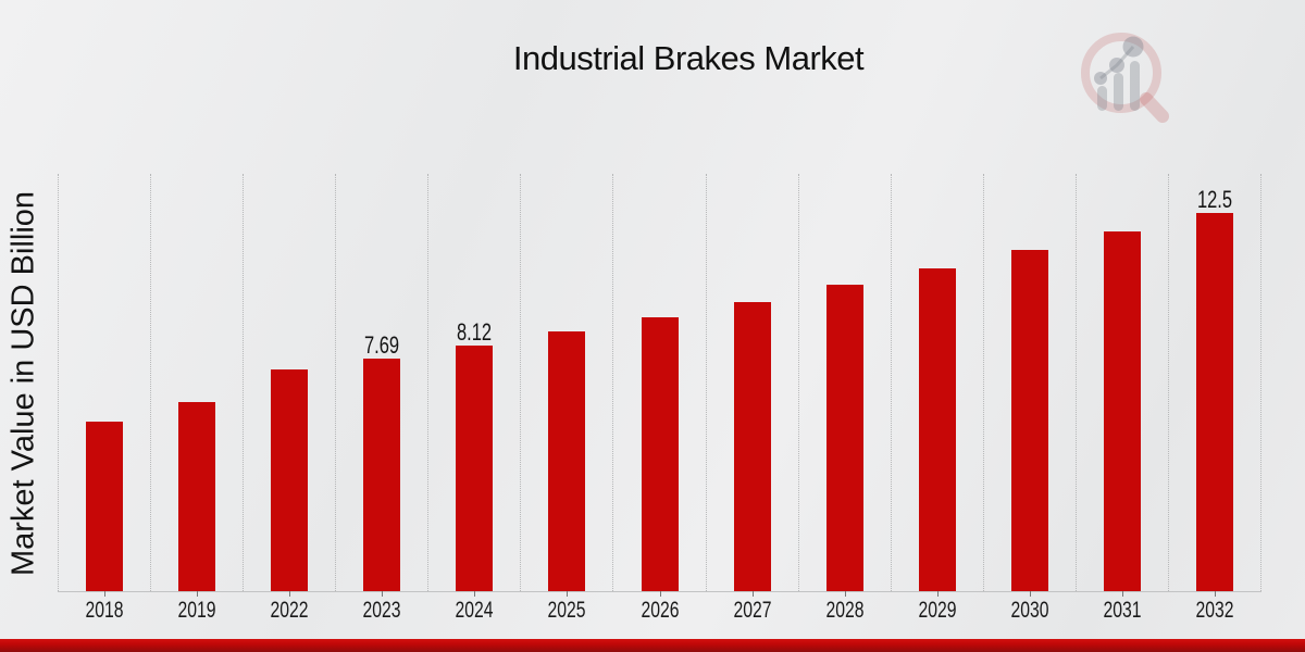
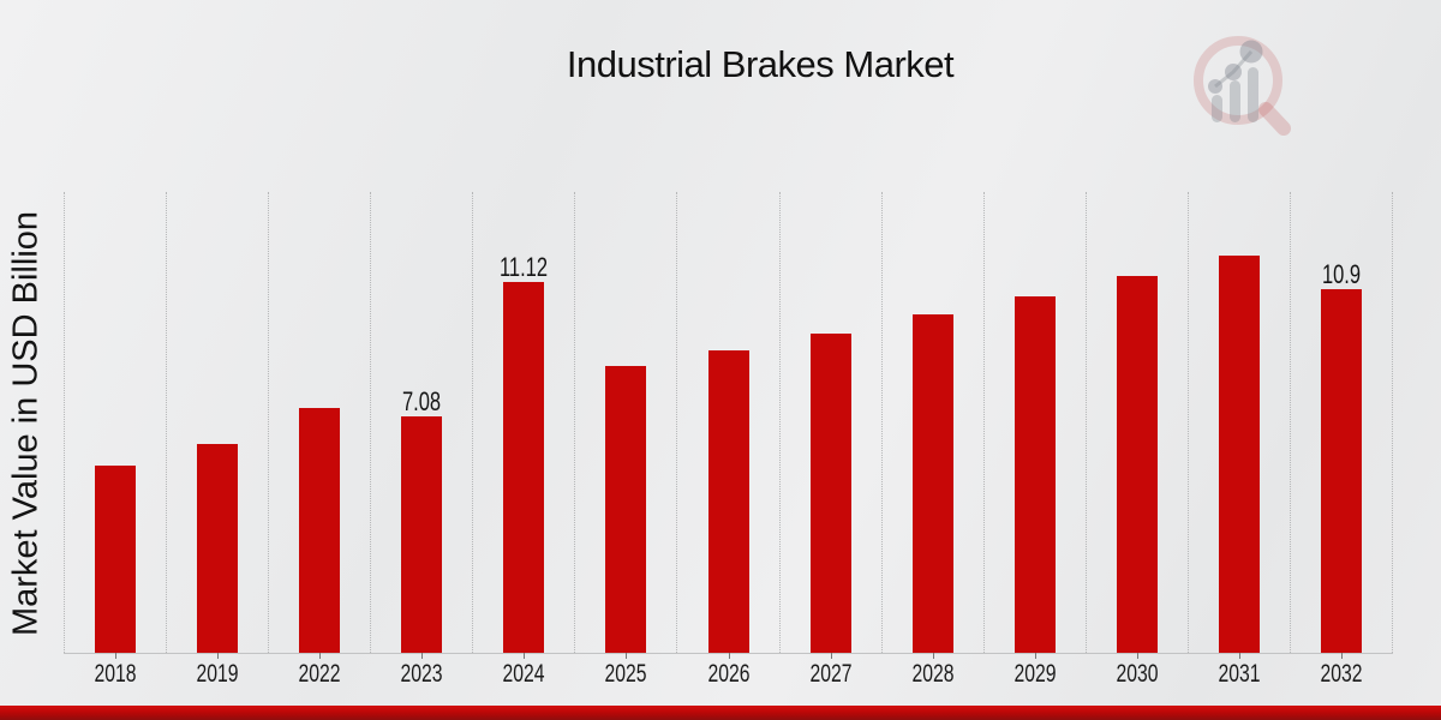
2023: 7.69 -> 7.08
2024: 8.12 -> 11.12
2032: 12.5 -> 10.9
